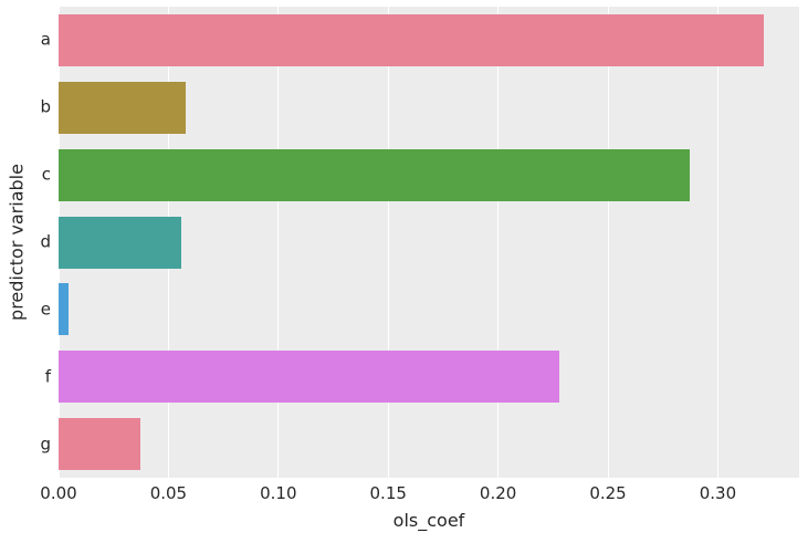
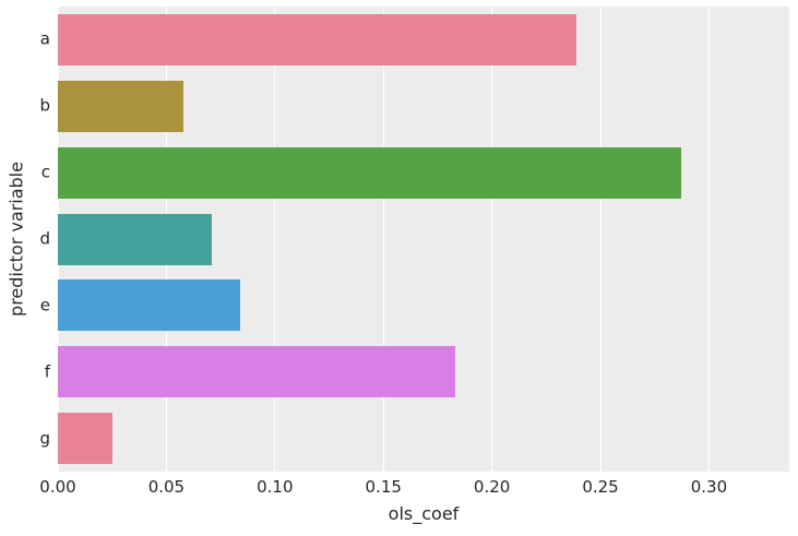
a: 0.321 -> 0.239
d: 0.056 -> 0.071
e: 0.004 -> 0.084
f: 0.228 -> 0.183
g: 0.037 -> 0.025
